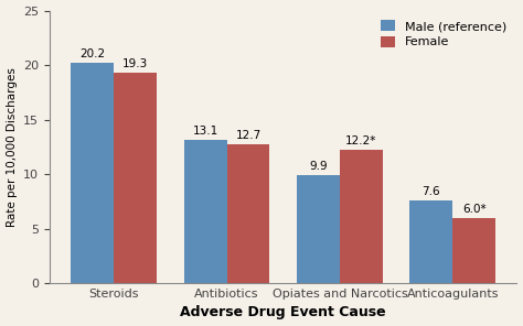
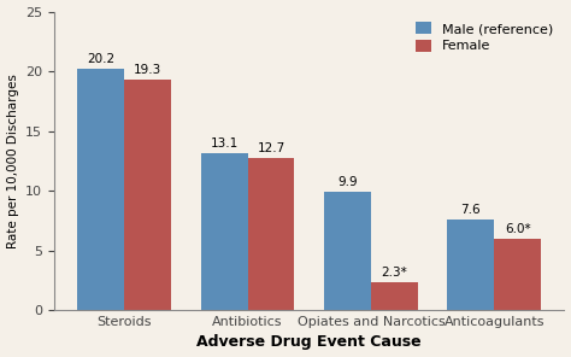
Female/Opiates and Narcotics: 12.2* -> 2.3*
